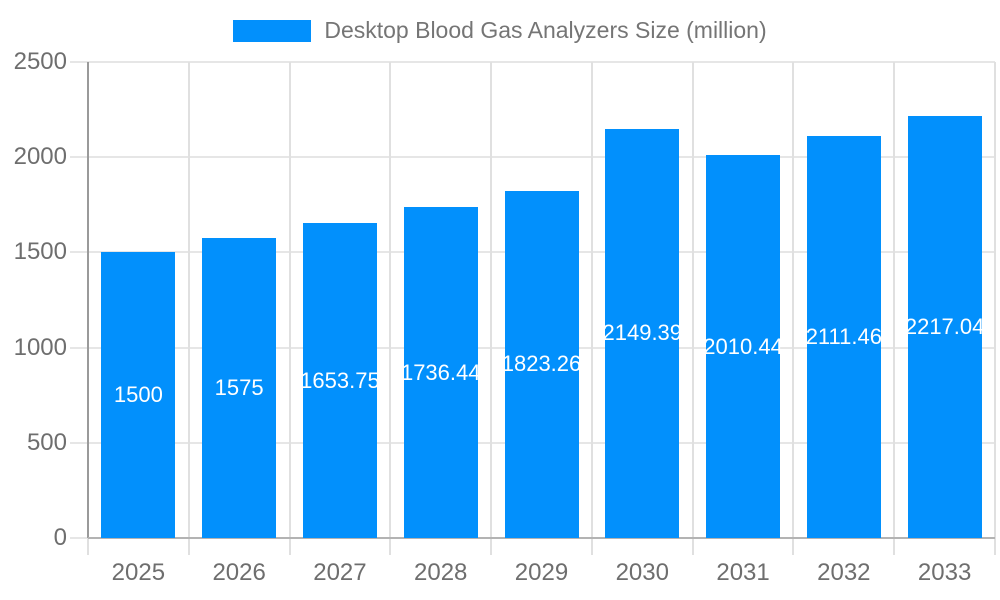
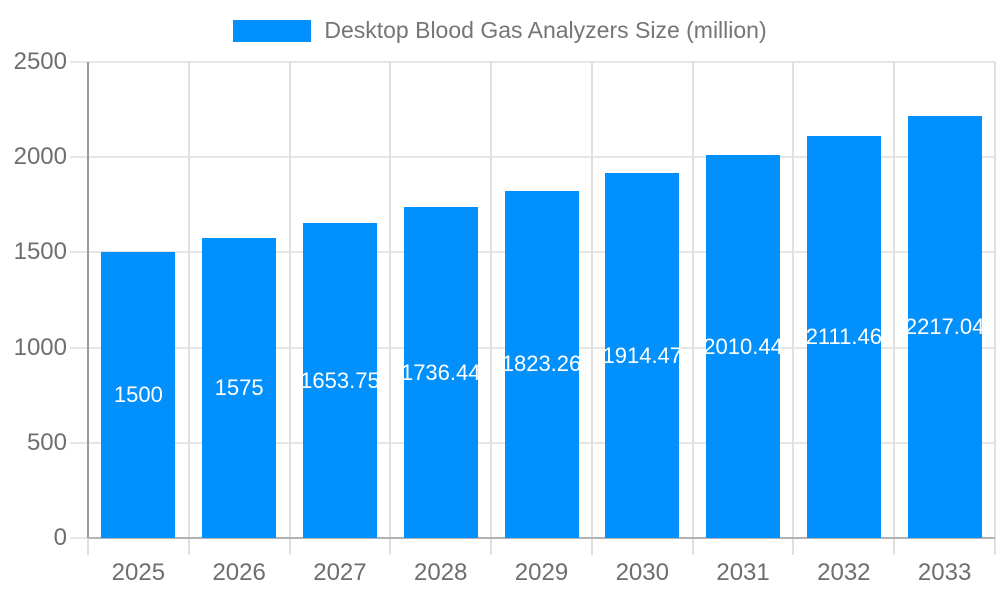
2030: 2149.39 -> 1914.47
